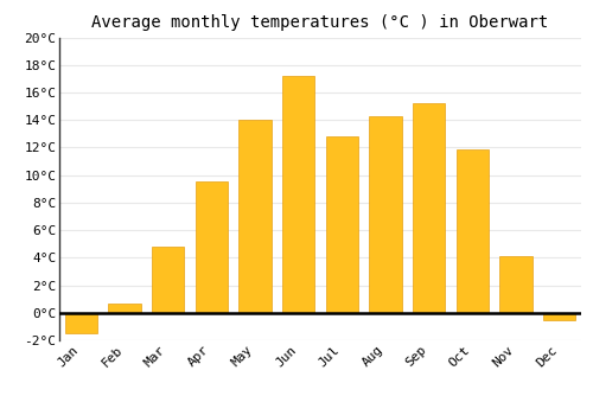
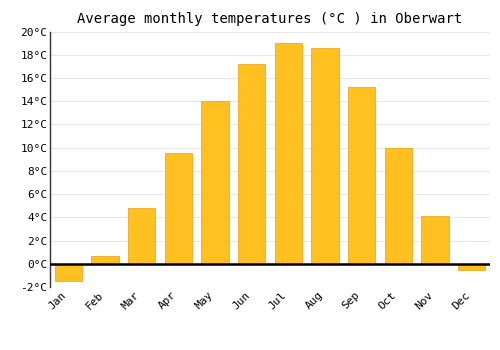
Jul: 12.8°C -> 19.0°C
Aug: 14.3°C -> 18.6°C
Oct: 11.9°C -> 10.0°C
